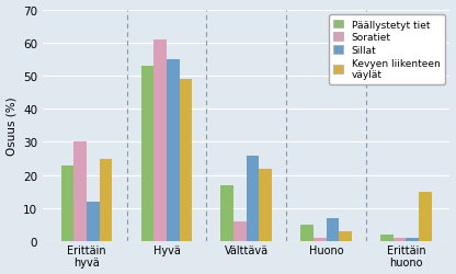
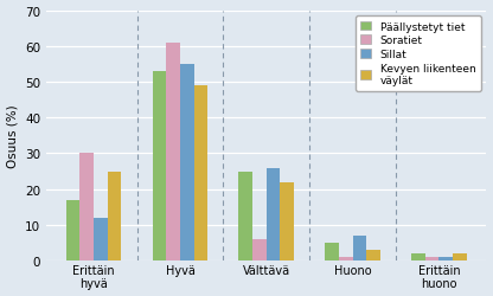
Päällystetyt tiet/Erittäin hyvä: 23 -> 17
Päällystetyt tiet/Välttävä: 17 -> 25
Kevyen liikenteen väylät/Erittäin huono: 15 -> 2
